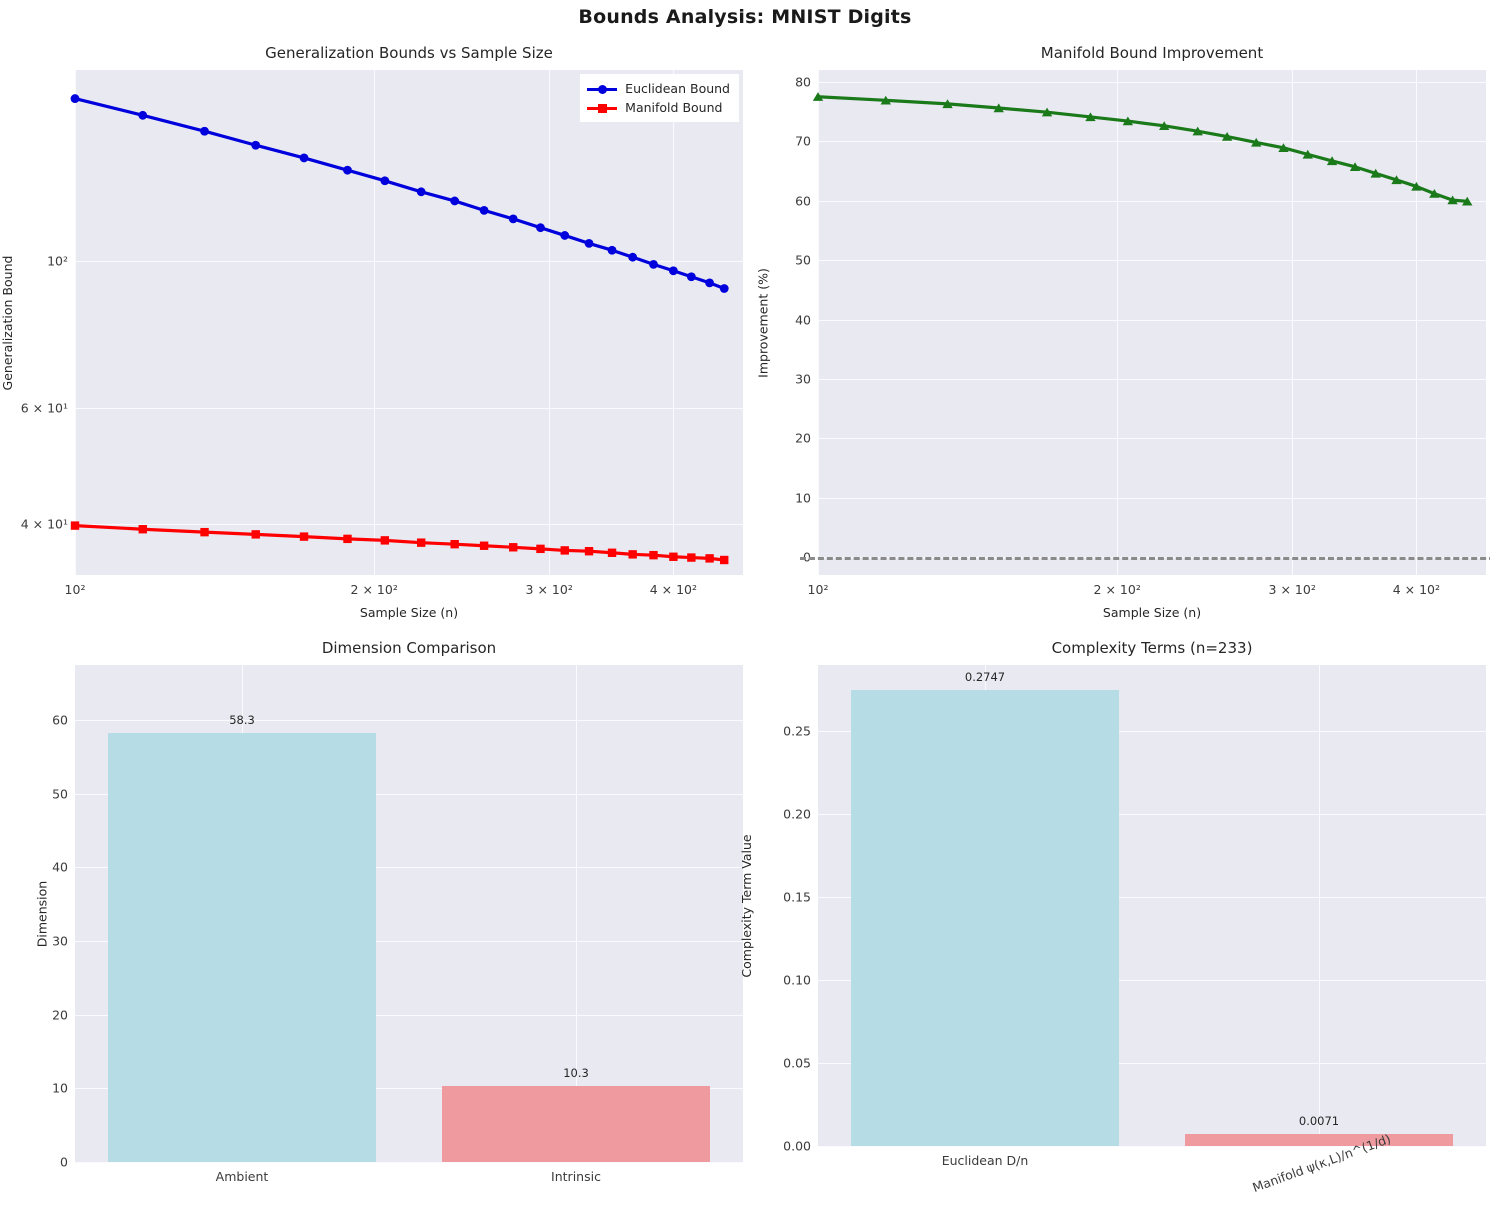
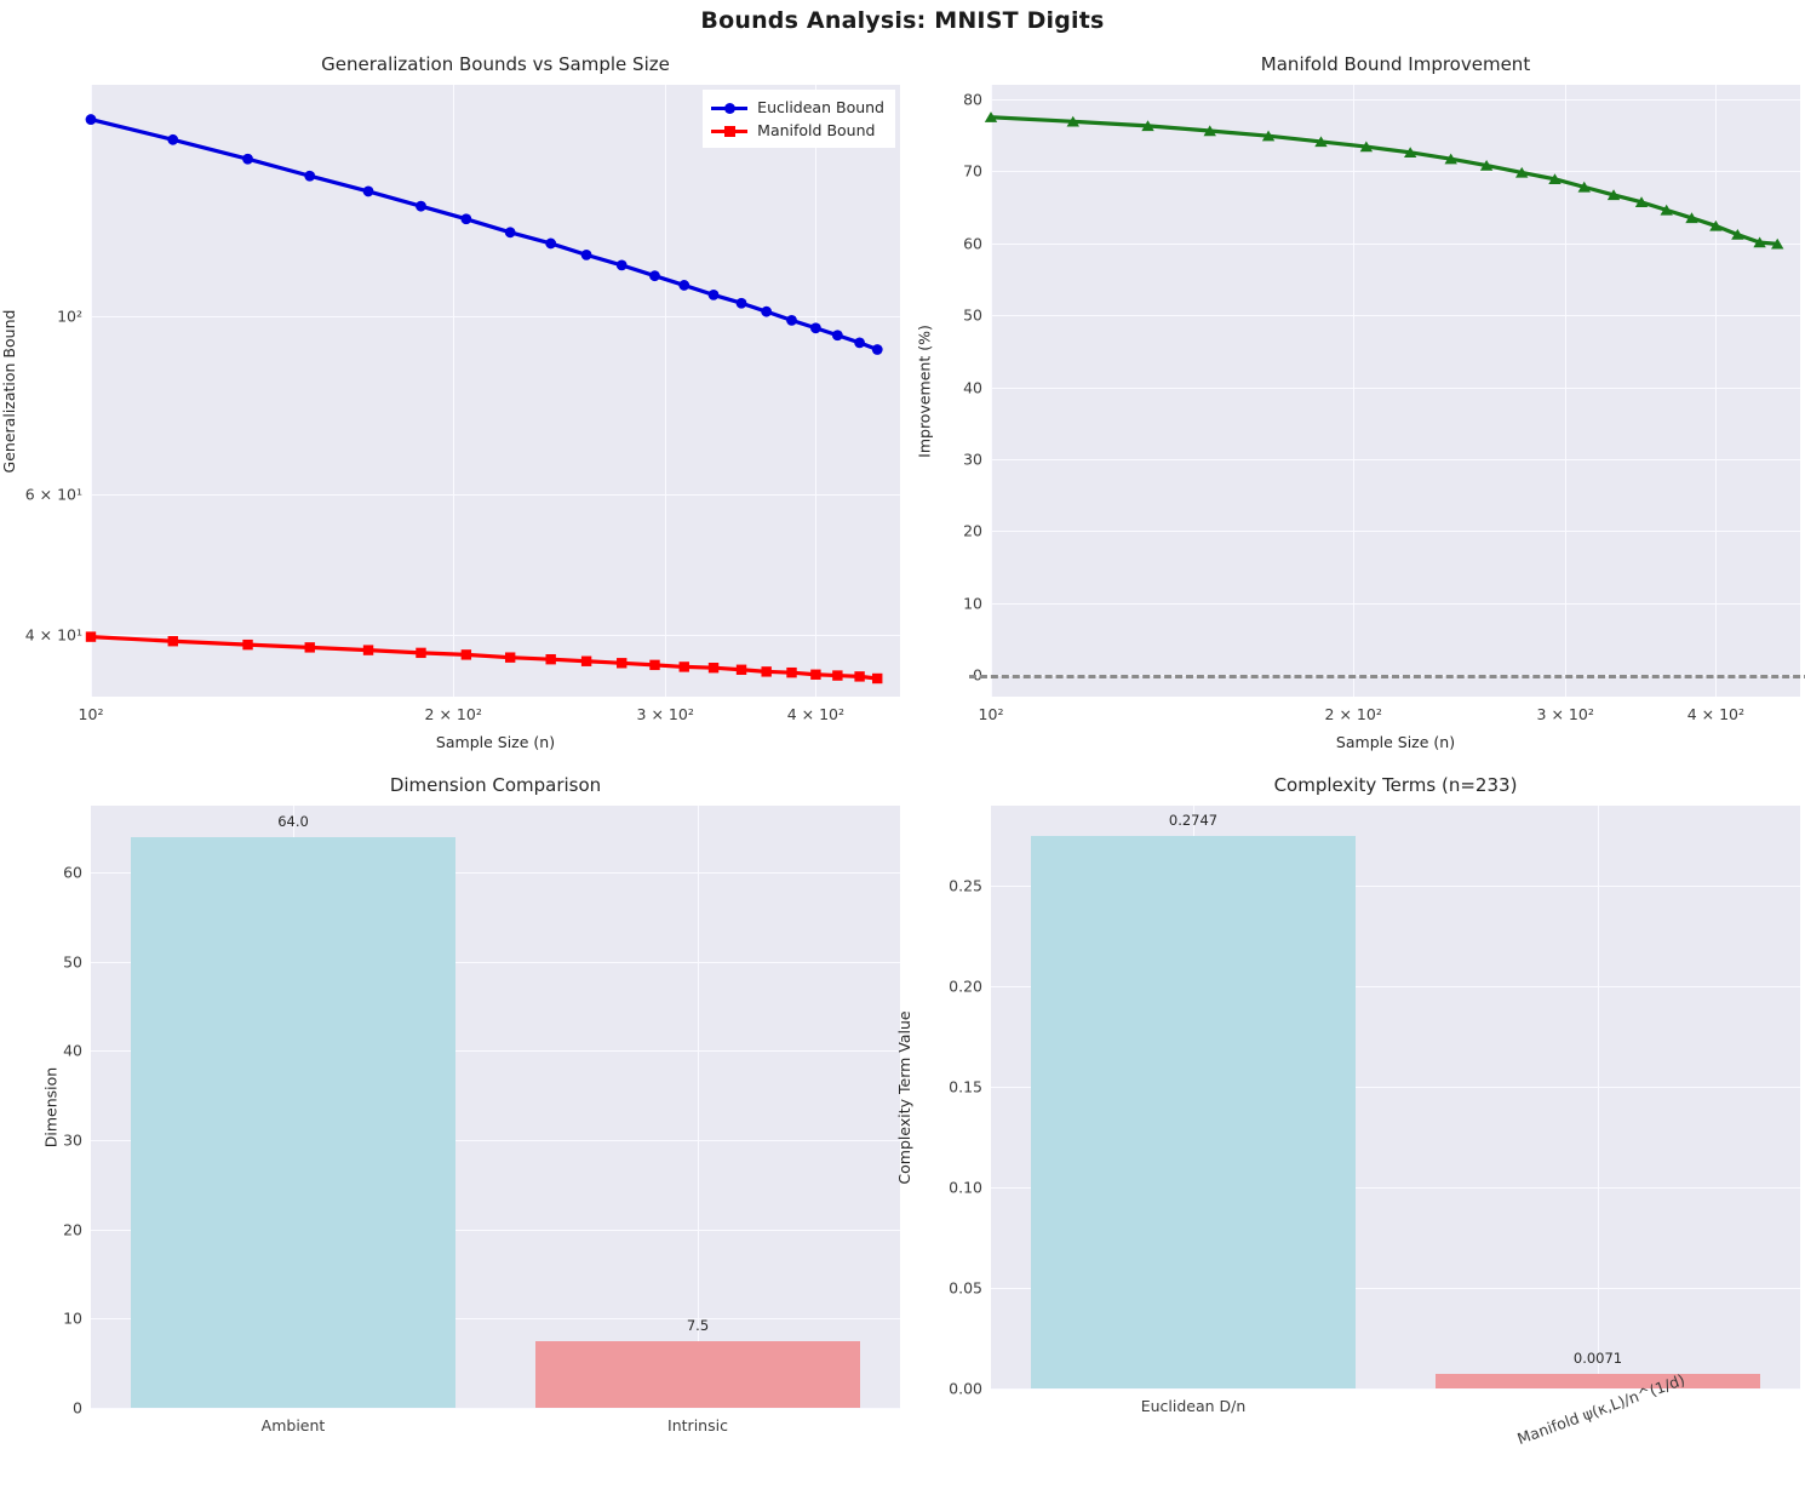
Dimension Comparison/Ambient: 58.3 -> 64.0
Dimension Comparison/Intrinsic: 10.3 -> 7.5
